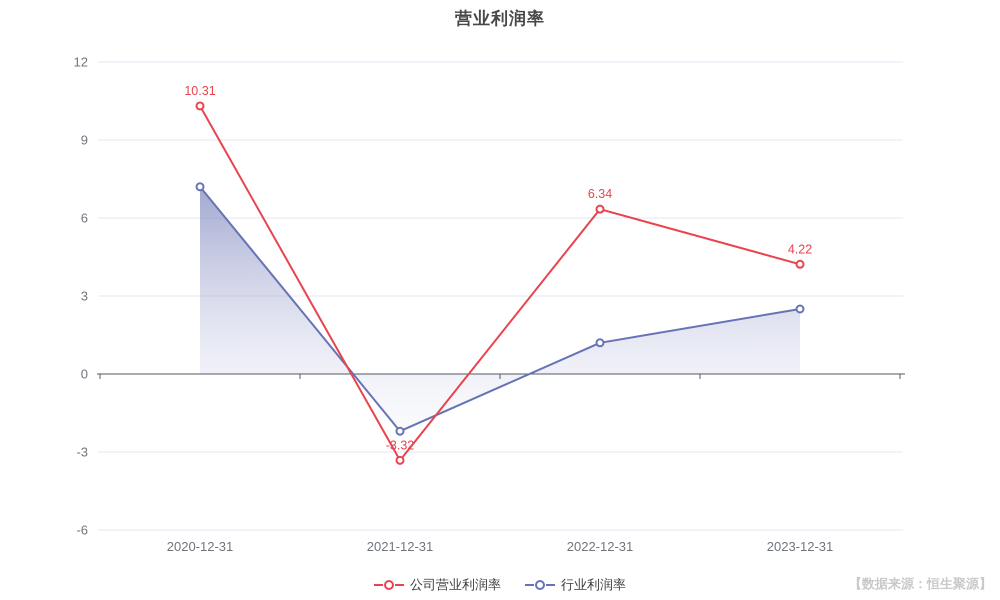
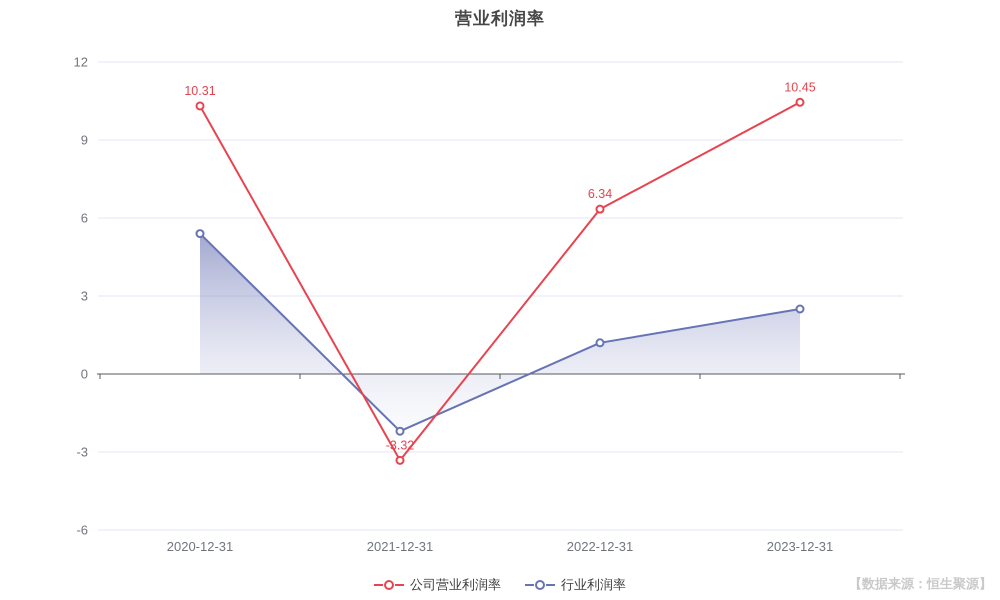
行业利润率/2020-12-31: 7.2 -> 5.4
公司营业利润率/2023-12-31: 4.22 -> 10.45
